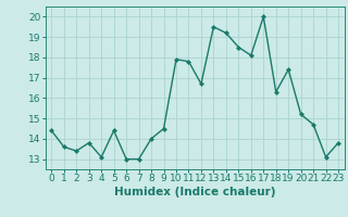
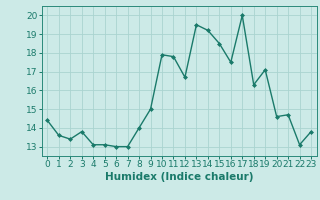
5: 14.4 -> 13.1
9: 14.5 -> 15.0
16: 18.1 -> 17.5
19: 17.4 -> 17.1
20: 15.2 -> 14.6
